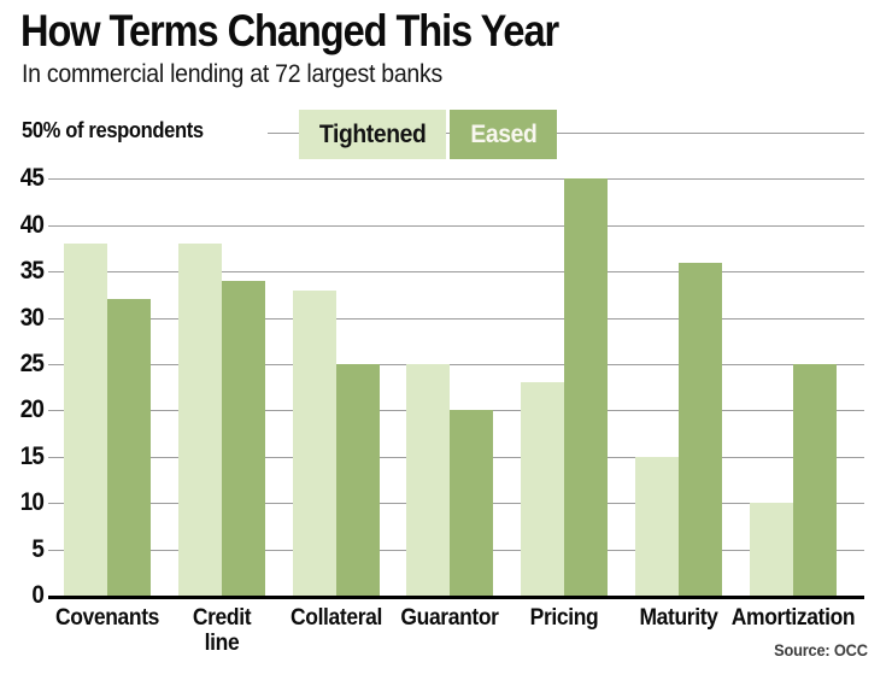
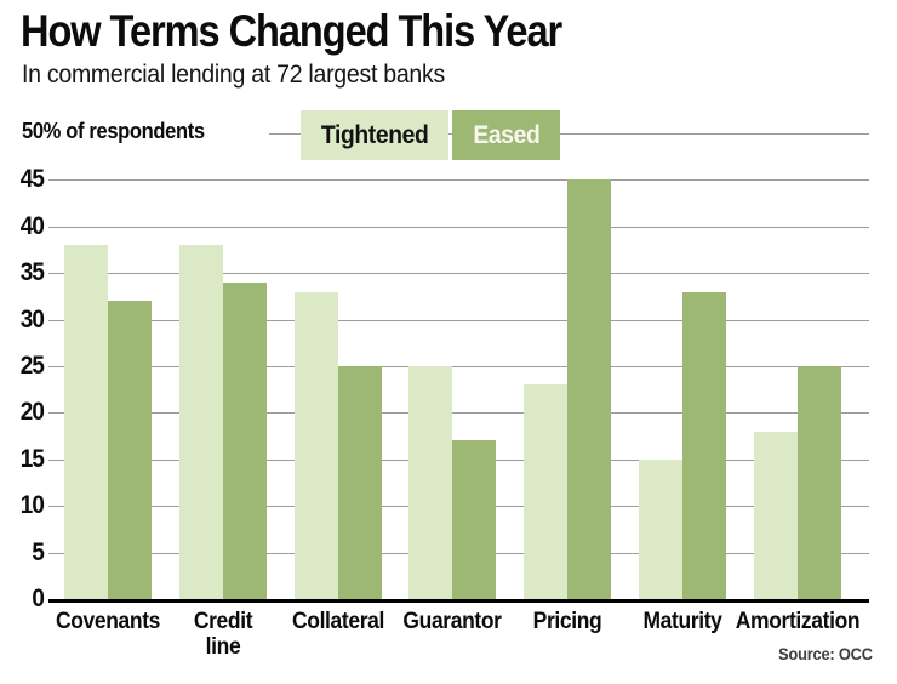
Eased/Guarantor: 20 -> 17
Eased/Maturity: 36 -> 33
Tightened/Amortization: 10 -> 18
